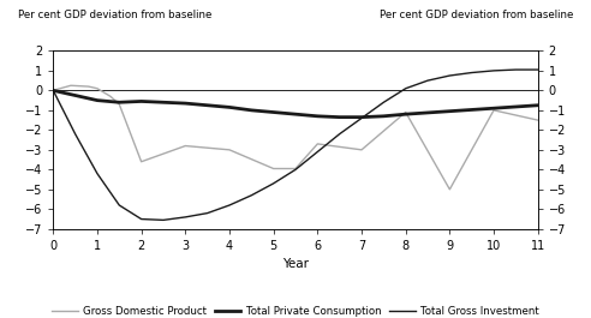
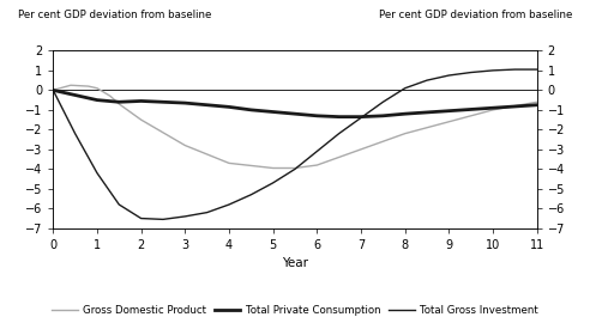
Gross Domestic Product/2: -3.6 -> -1.5
Gross Domestic Product/4: -3.0 -> -3.7
Gross Domestic Product/6: -2.7 -> -3.8
Gross Domestic Product/8: -1.1 -> -2.2
Gross Domestic Product/9: -5.0 -> -1.6
Gross Domestic Product/11: -1.5 -> -0.6
